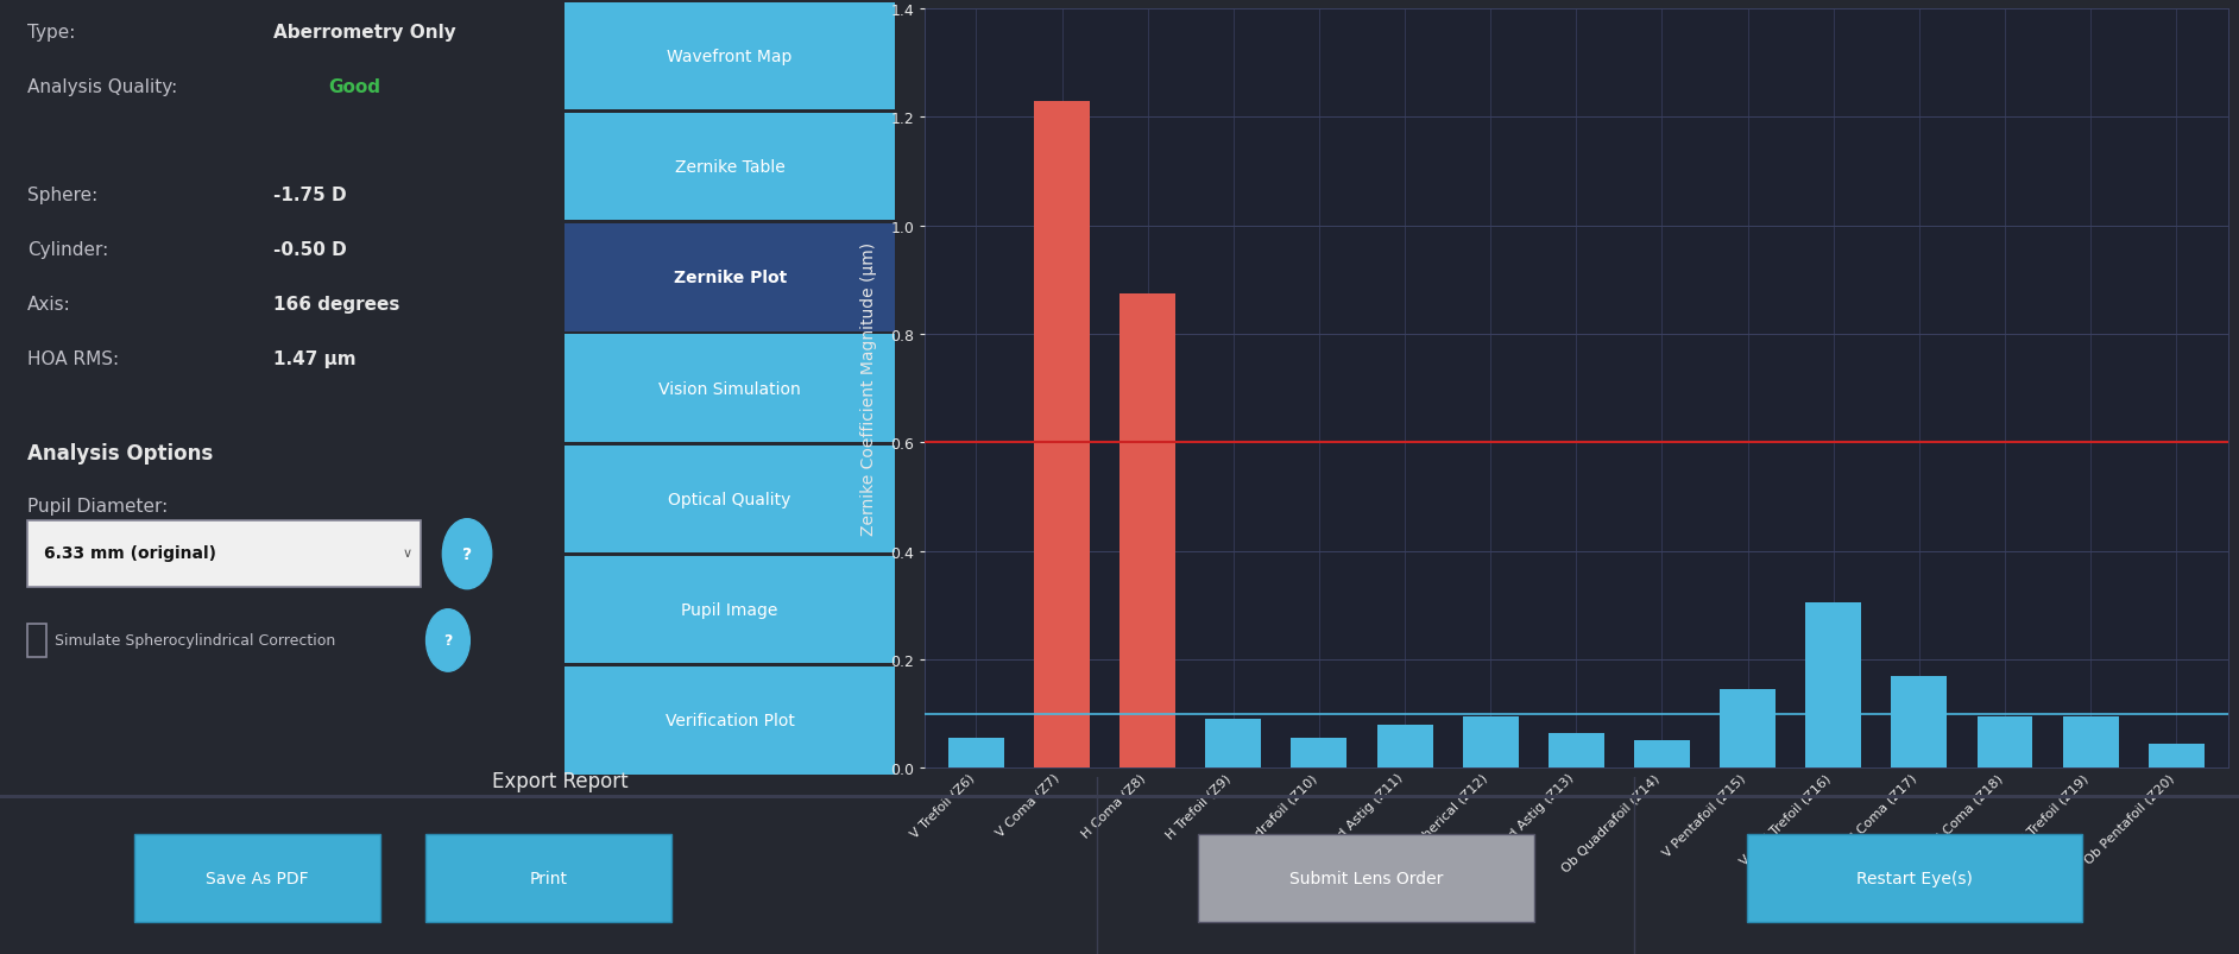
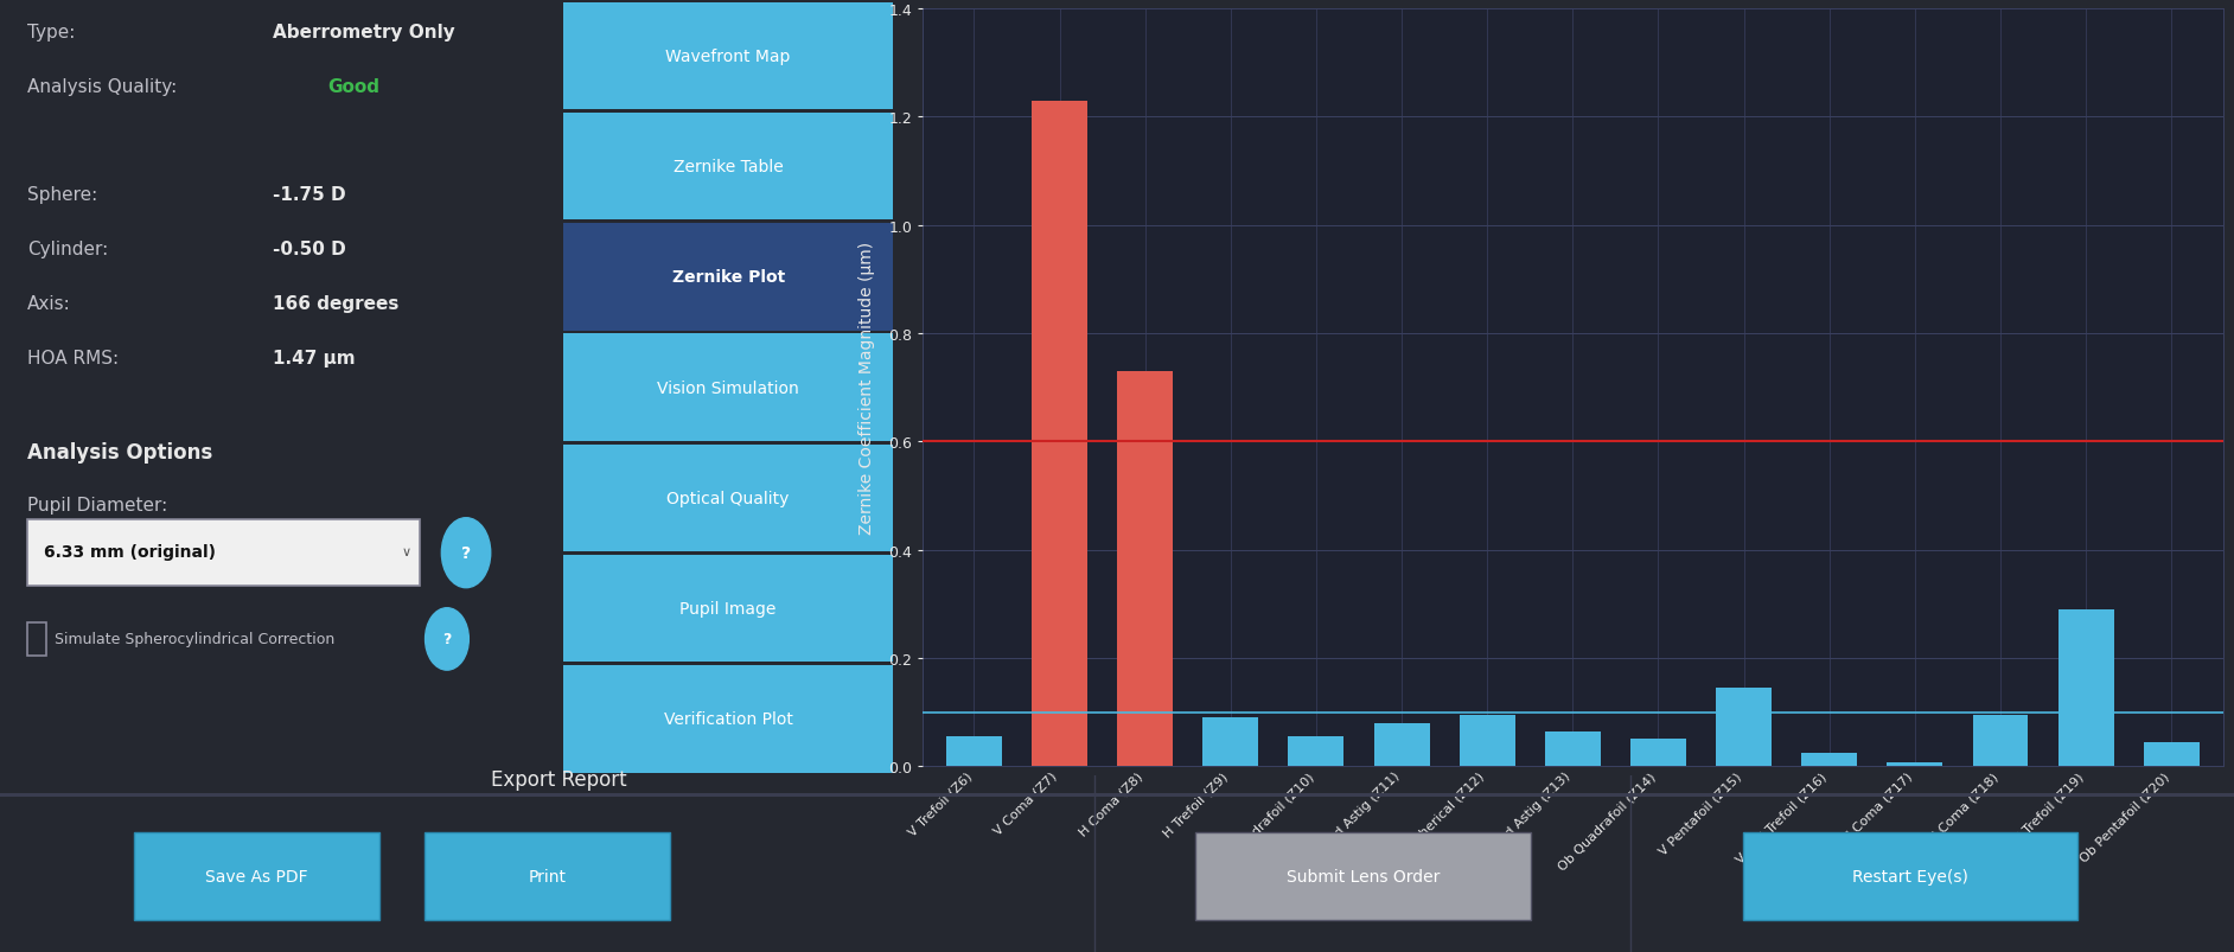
H Coma (Z8): 0.875 -> 0.730
V 2nd Trefoil (Z16): 0.305 -> 0.025
V 2nd Coma (Z17): 0.170 -> 0.008
Ob 2nd Trefoil (Z19): 0.095 -> 0.290
